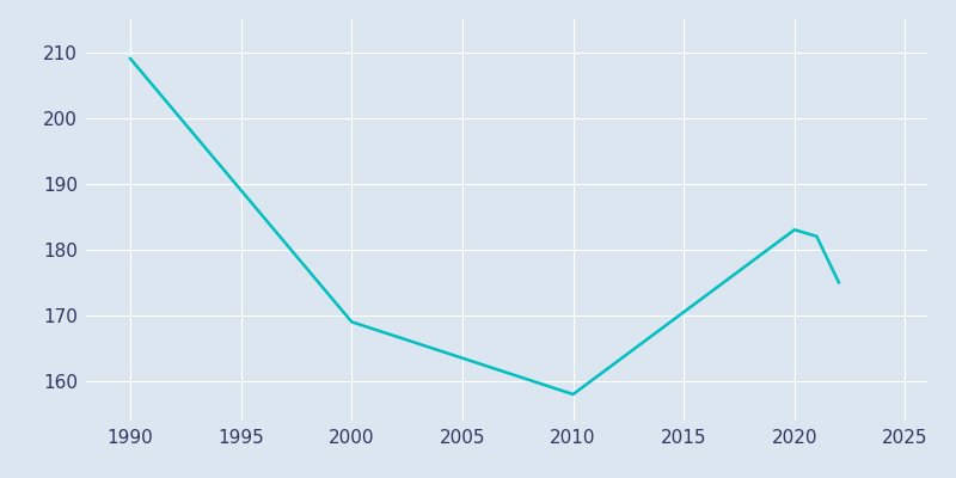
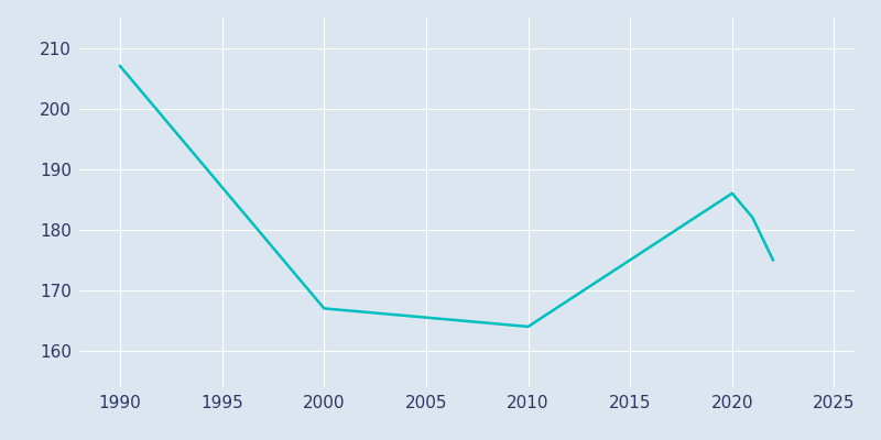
1990: 209 -> 207
2000: 169 -> 167
2010: 158 -> 164
2020: 183 -> 186
